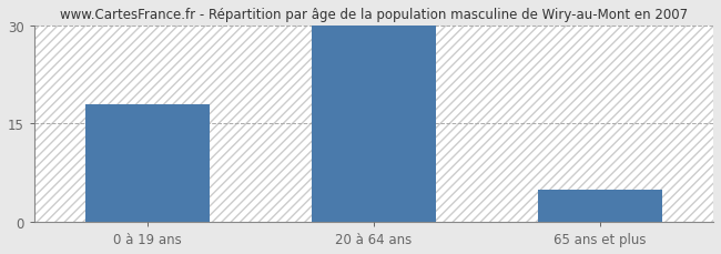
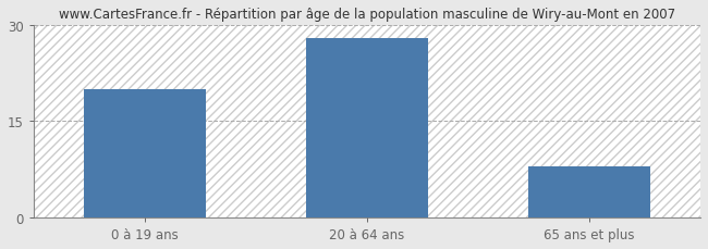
0 à 19 ans: 18 -> 20
20 à 64 ans: 30 -> 28
65 ans et plus: 5 -> 8
